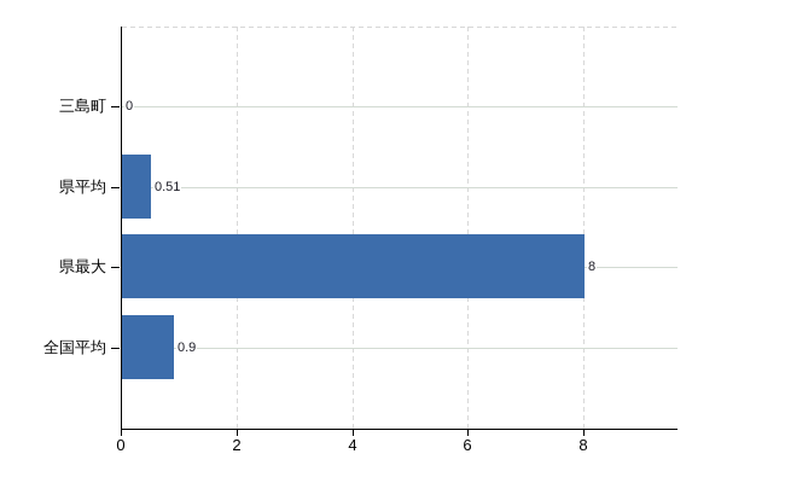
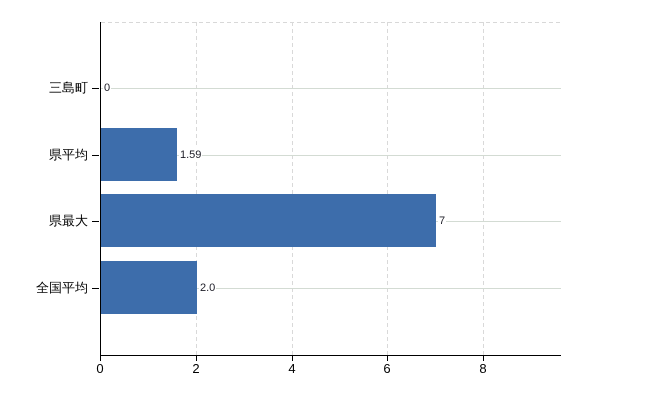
県平均: 0.51 -> 1.59
県最大: 8 -> 7
全国平均: 0.9 -> 2.0
